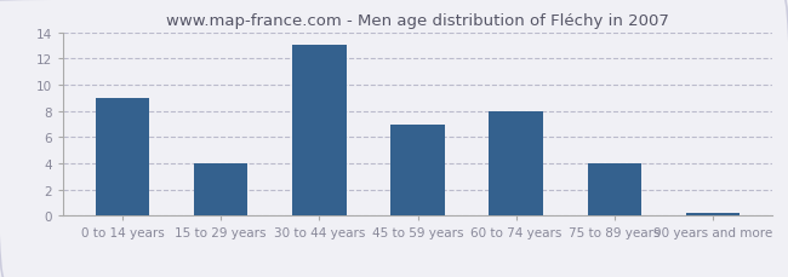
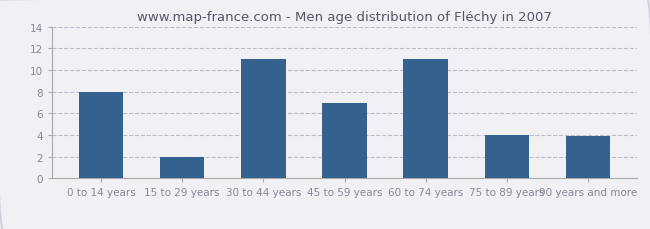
0 to 14 years: 9.0 -> 8.0
15 to 29 years: 4.0 -> 2.0
30 to 44 years: 13.0 -> 11.0
60 to 74 years: 8.0 -> 11.0
90 years and more: 0.2 -> 3.9
